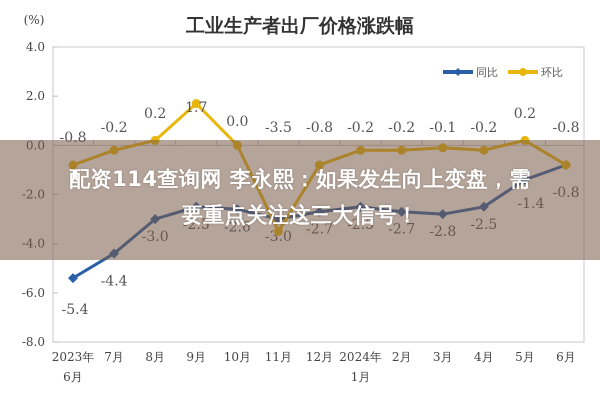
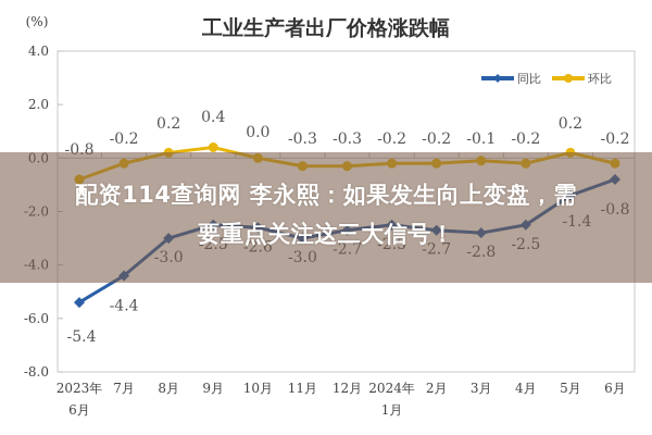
环比/9月: 1.7 -> 0.4
环比/11月: -3.5 -> -0.3
环比/12月: -0.8 -> -0.3
环比/6月: -0.8 -> -0.2
